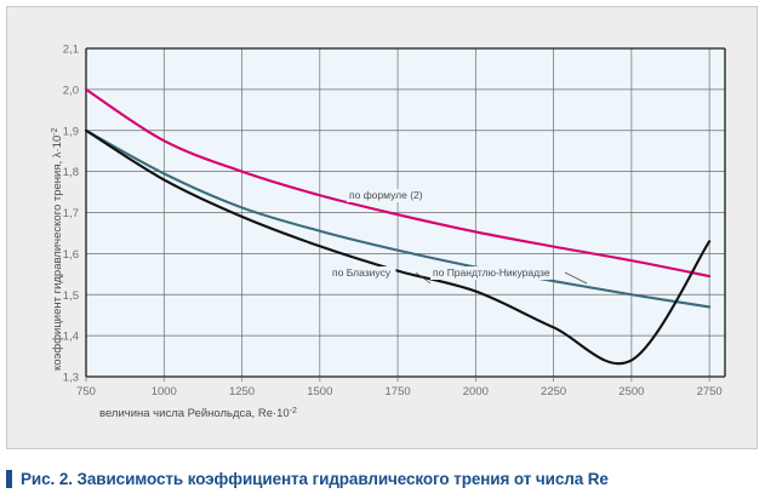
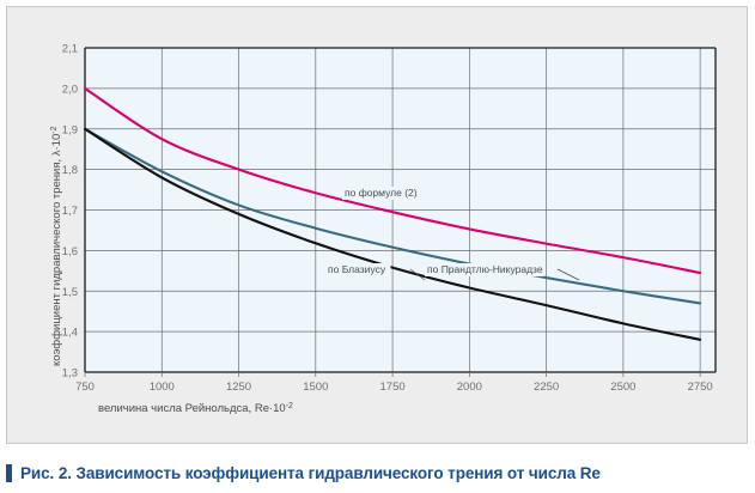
по Блазиусу/2250: 1,42 -> 1,47
по Блазиусу/2500: 1,34 -> 1,42
по Блазиусу/2750: 1,63 -> 1,38
